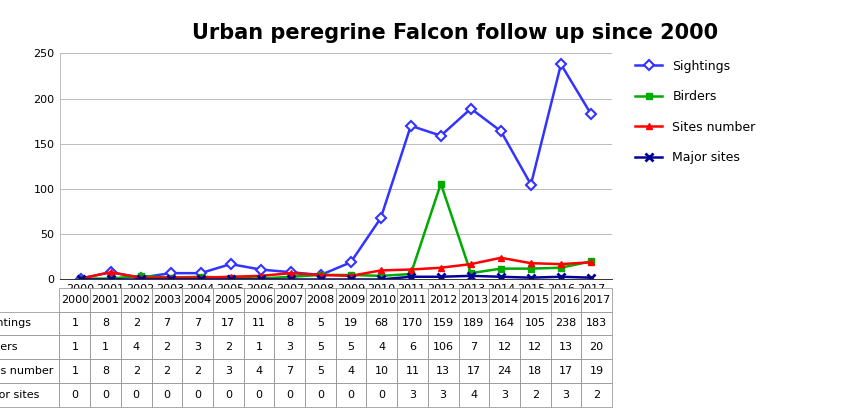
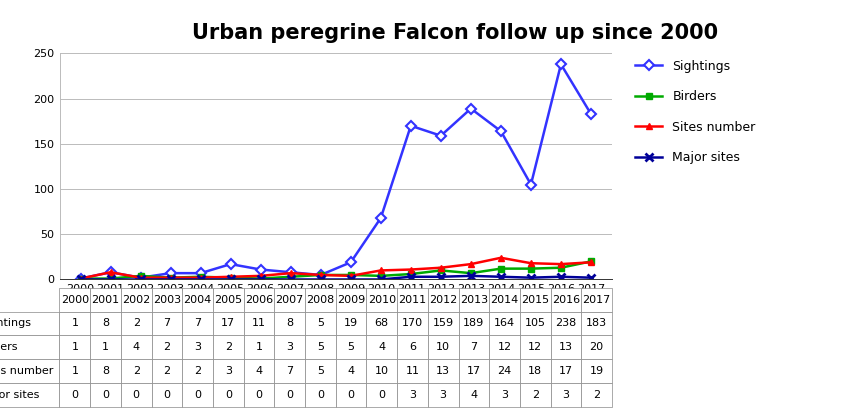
Birders/2012: 106 -> 10
